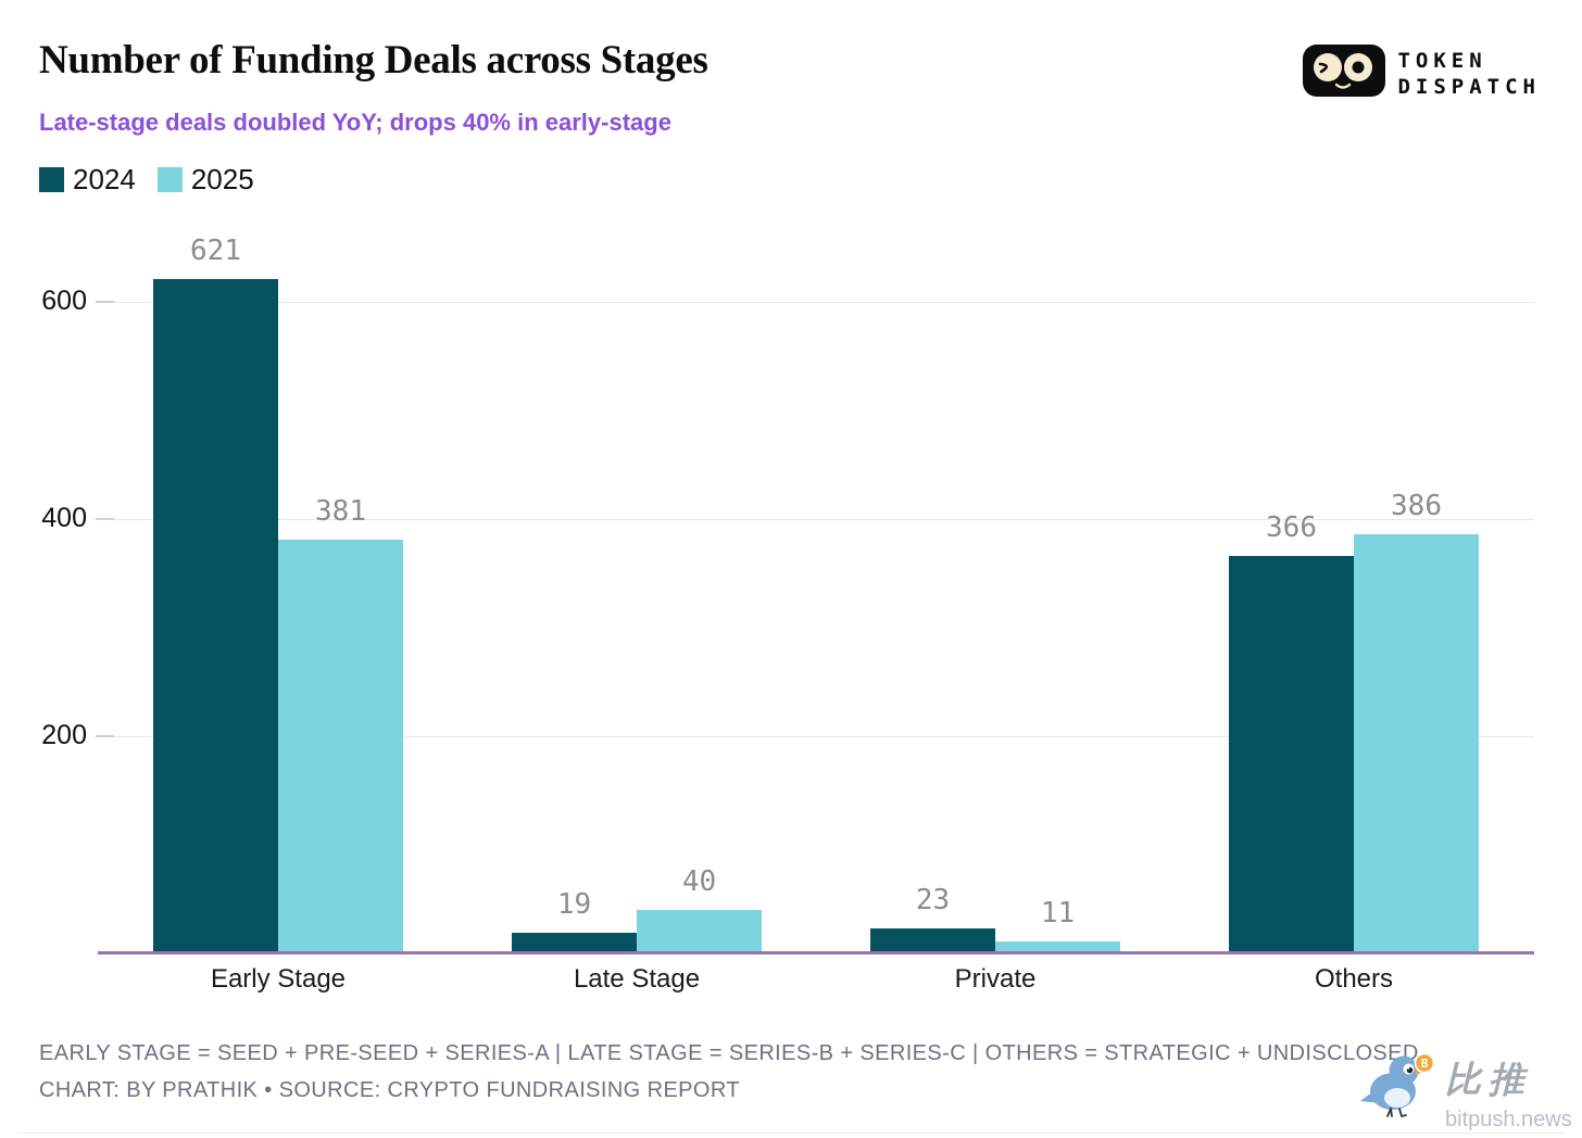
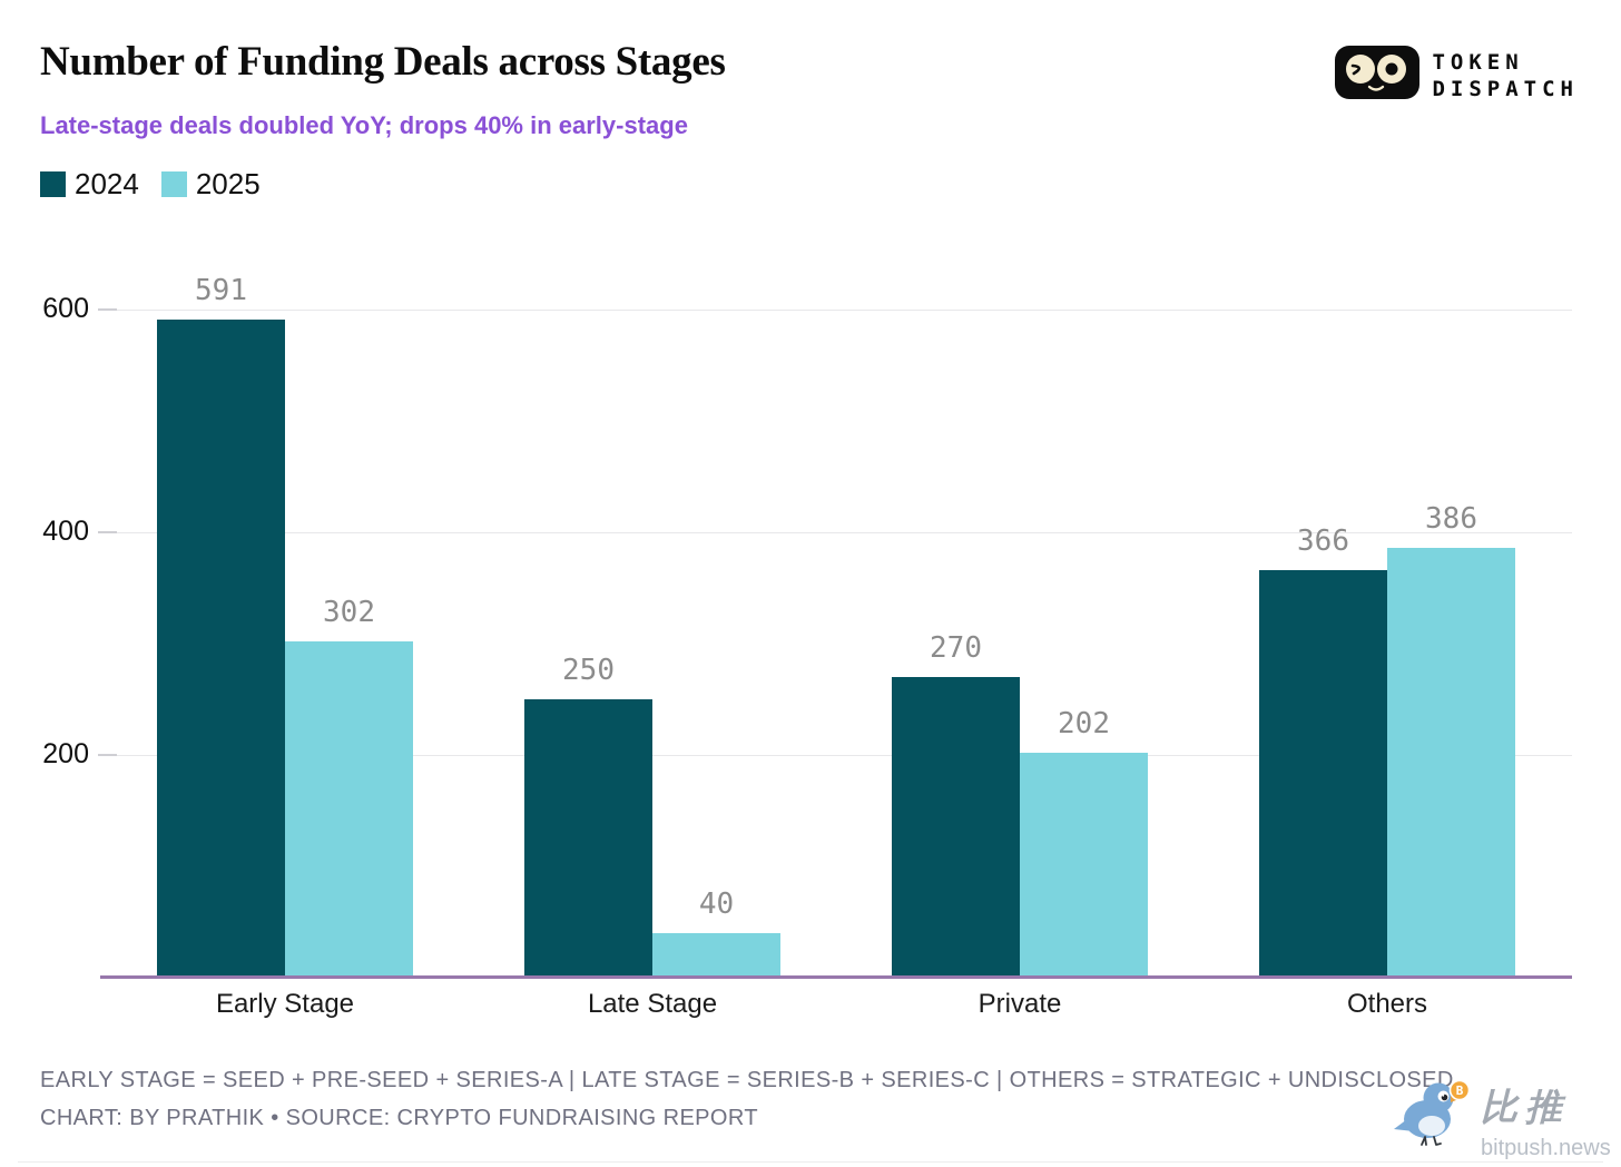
2024/Early Stage: 621 -> 591
2025/Early Stage: 381 -> 302
2024/Late Stage: 19 -> 250
2024/Private: 23 -> 270
2025/Private: 11 -> 202
